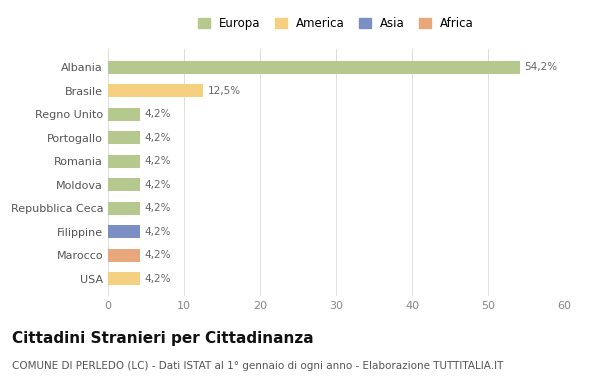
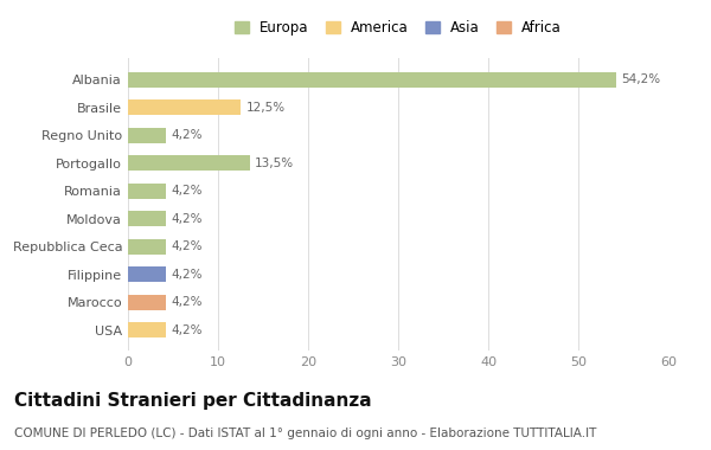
Portogallo: 4,2% -> 13,5%
